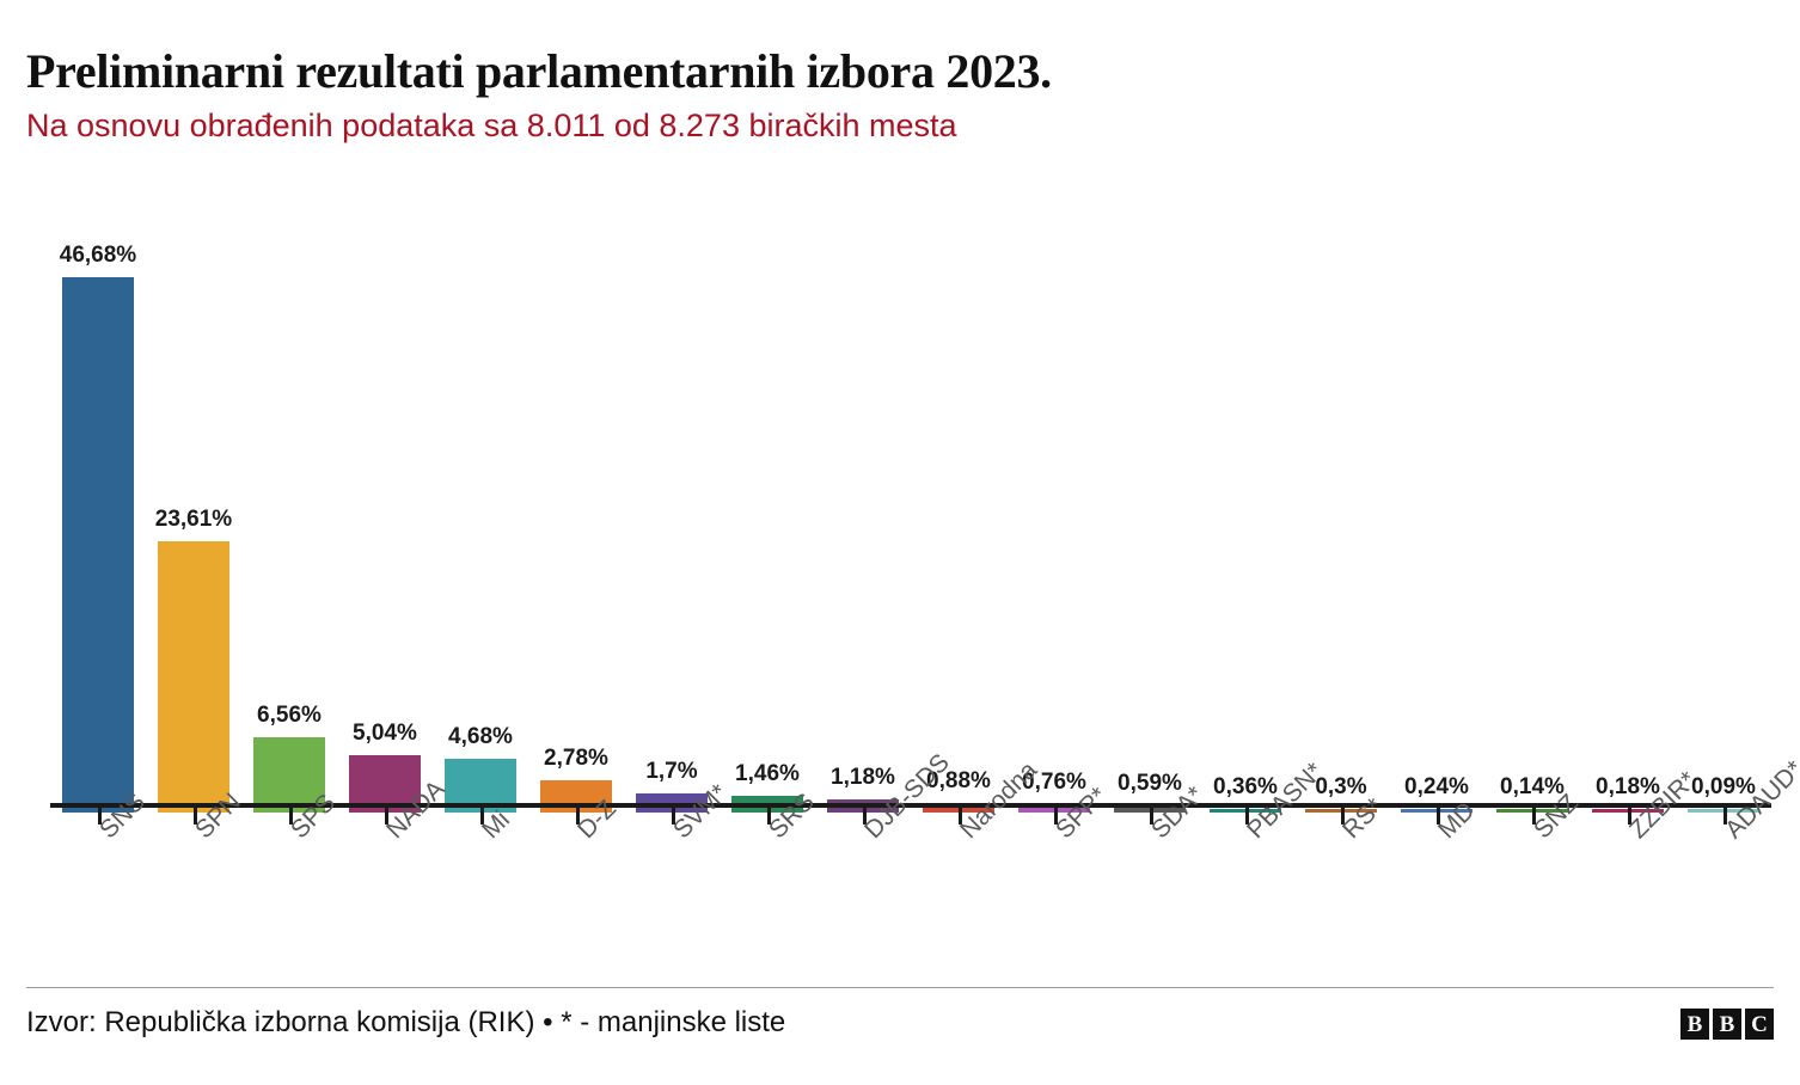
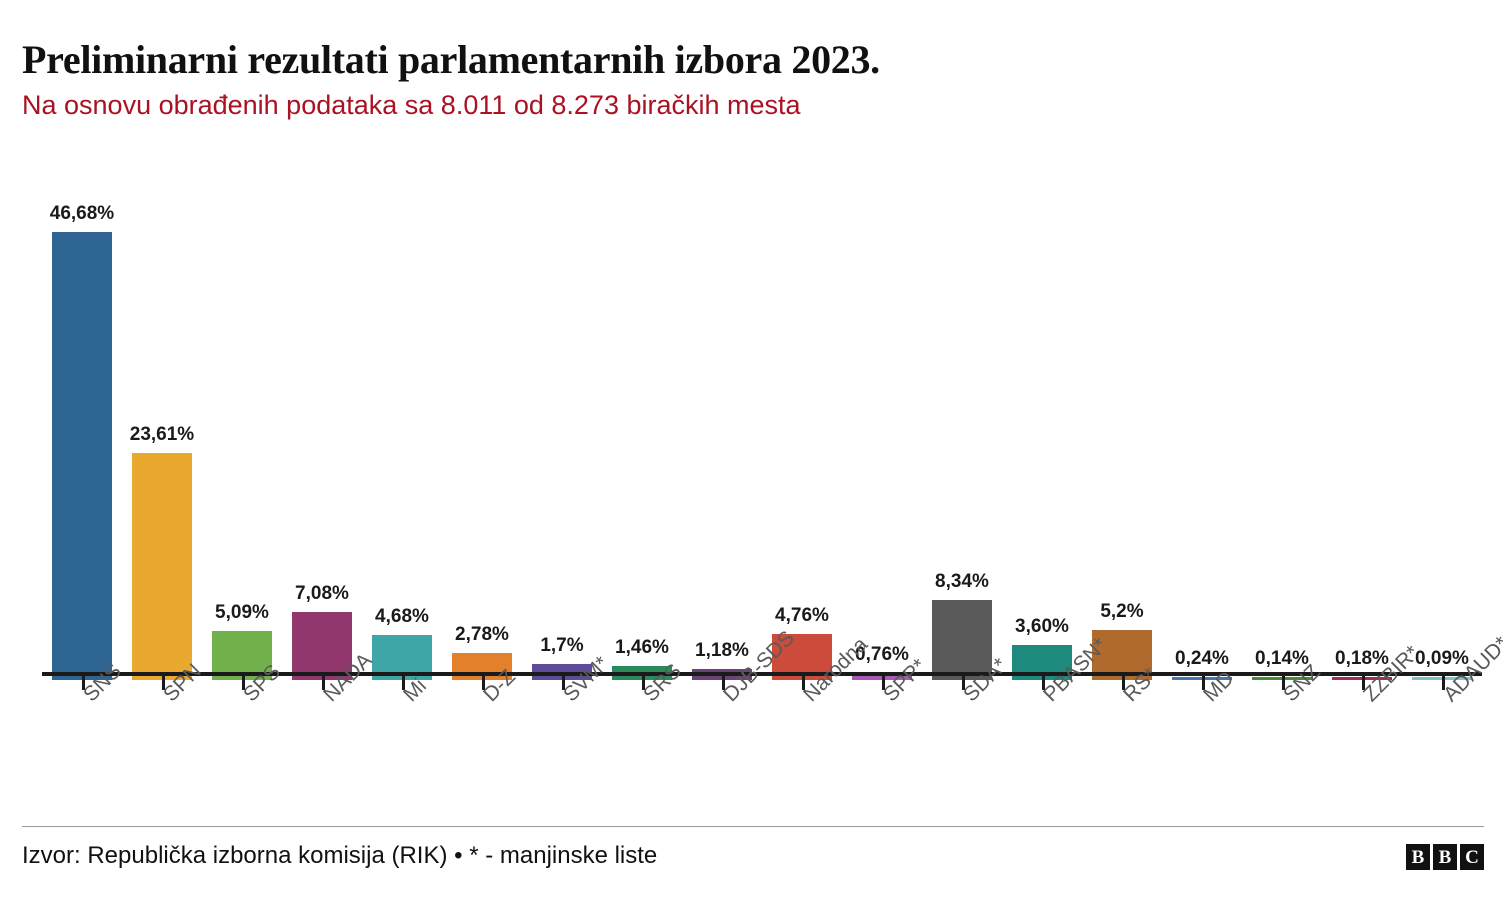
SPS: 6,56% -> 5,09%
NADA: 5,04% -> 7,08%
Narodna: 0,88% -> 4,76%
SDA*: 0,59% -> 8,34%
PBASN*: 0,36% -> 3,60%
RS*: 0,3% -> 5,2%
